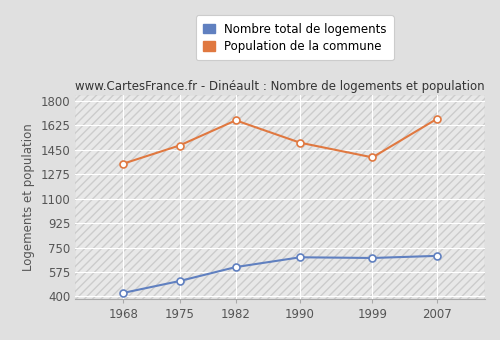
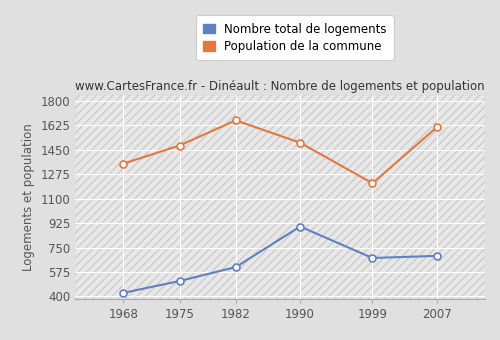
Nombre total de logements/1990: 680 -> 900
Population de la commune/1999: 1400 -> 1210
Population de la commune/2007: 1670 -> 1610
